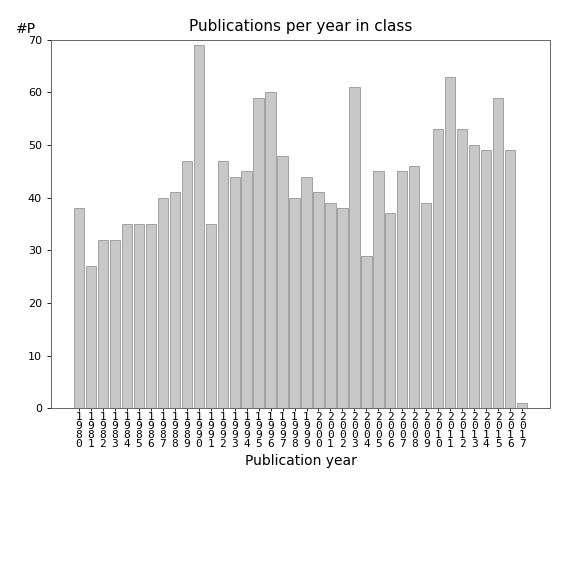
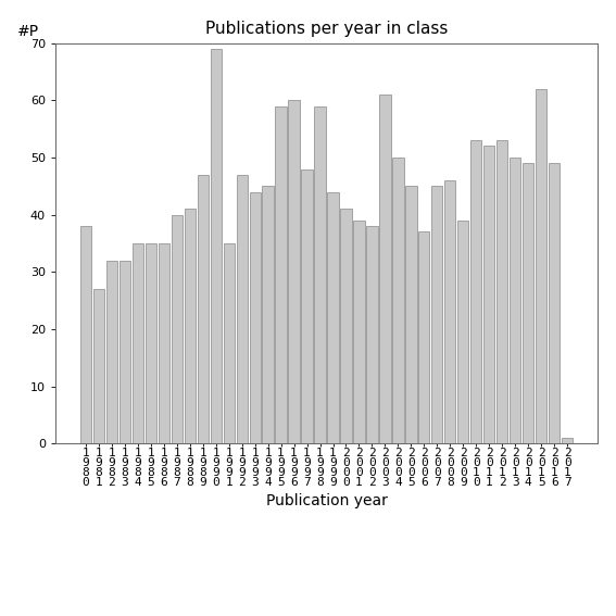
1 9 9 8: 40 -> 59
2 0 0 4: 29 -> 50
2 0 1 1: 63 -> 52
2 0 1 5: 59 -> 62
